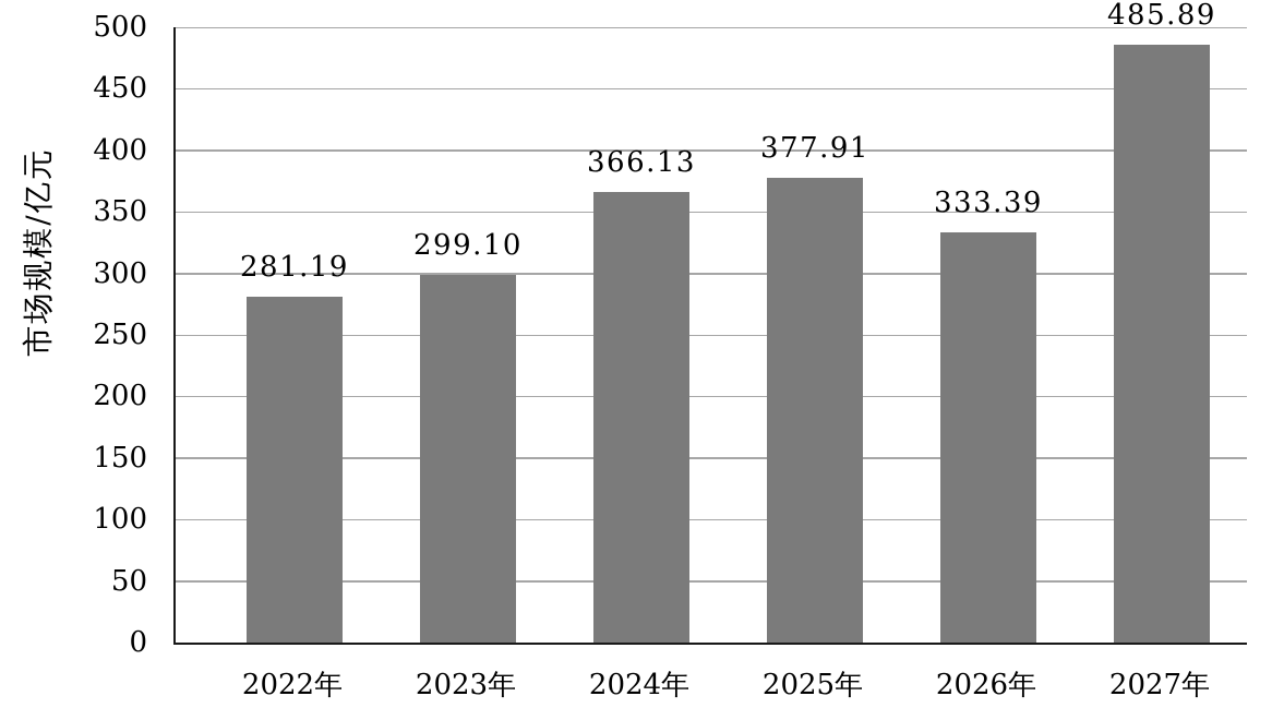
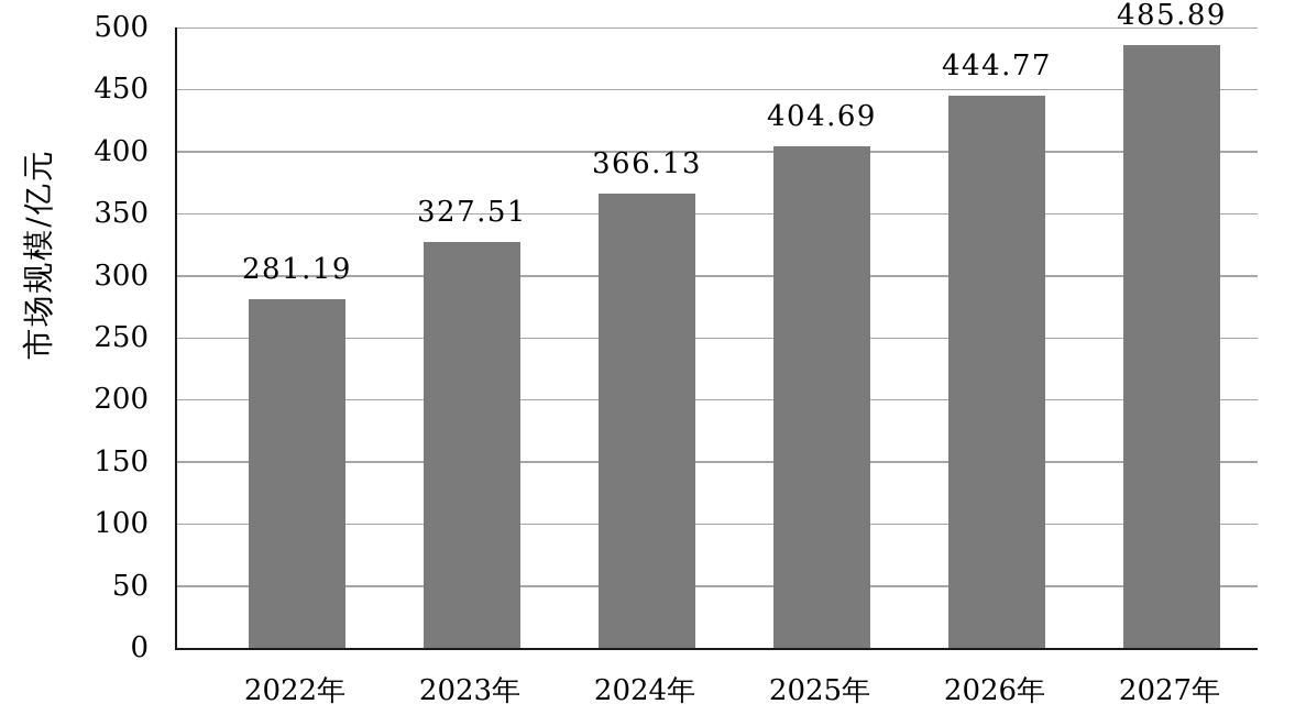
2023年: 299.10 -> 327.51
2025年: 377.91 -> 404.69
2026年: 333.39 -> 444.77
